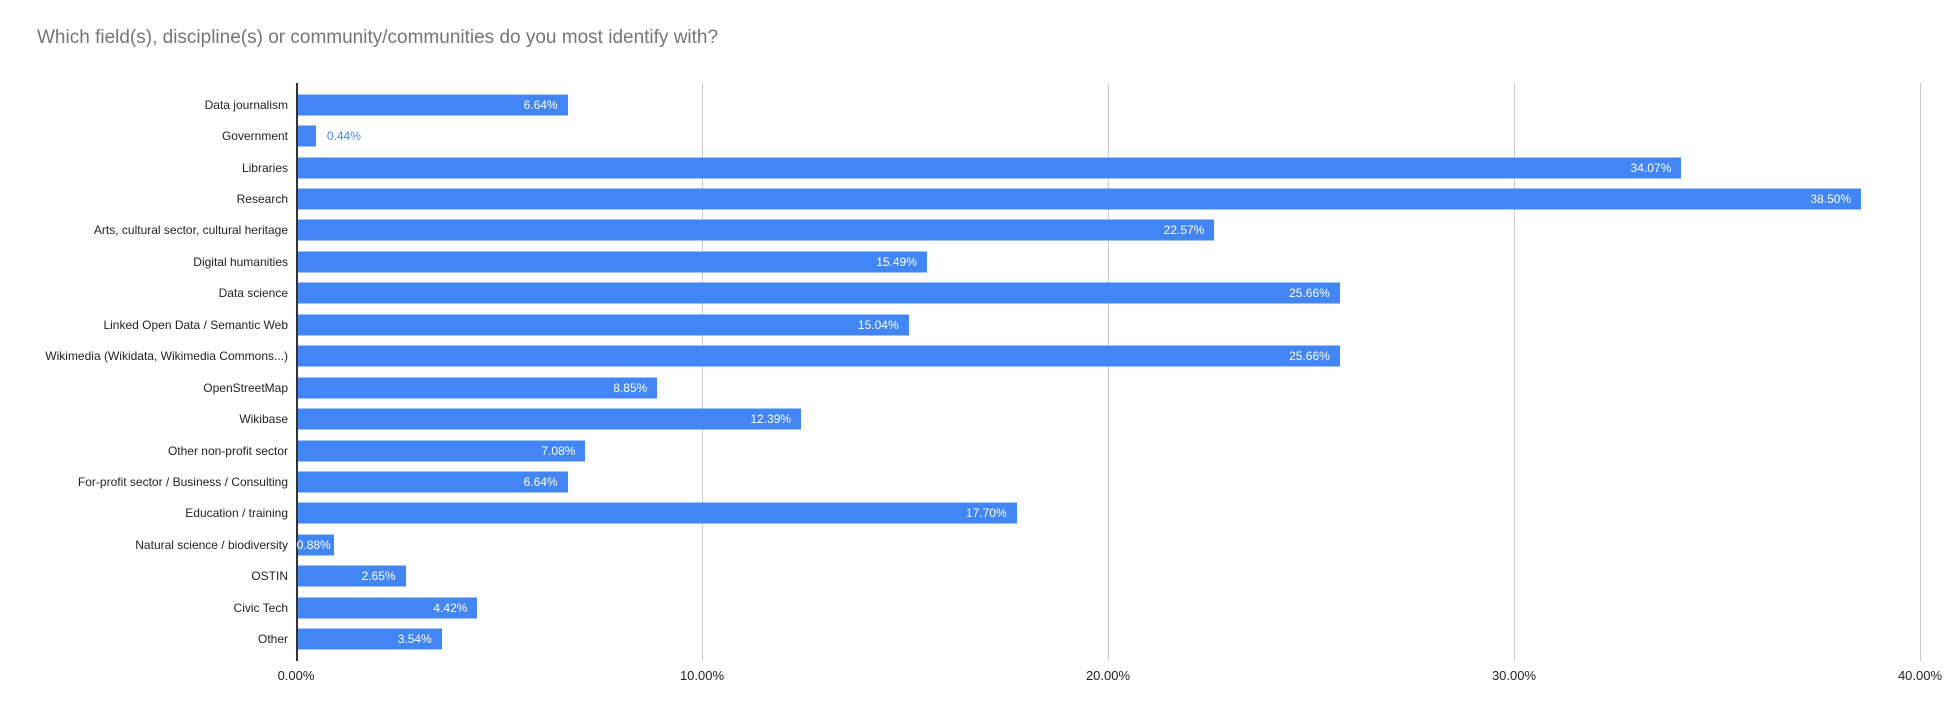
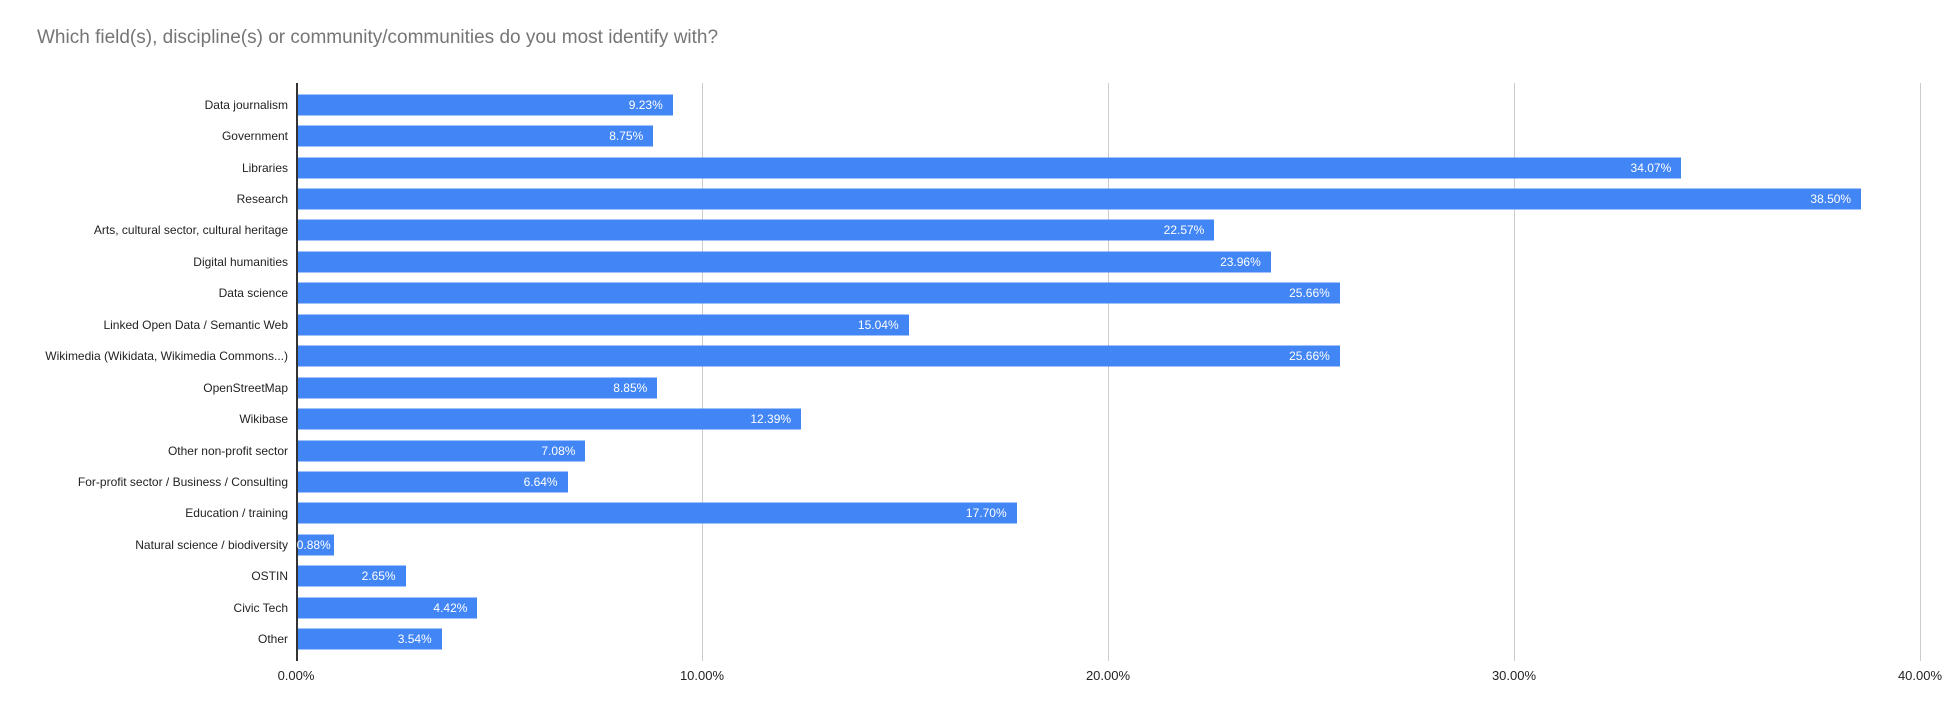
Data journalism: 6.64% -> 9.23%
Government: 0.44% -> 8.75%
Digital humanities: 15.49% -> 23.96%
